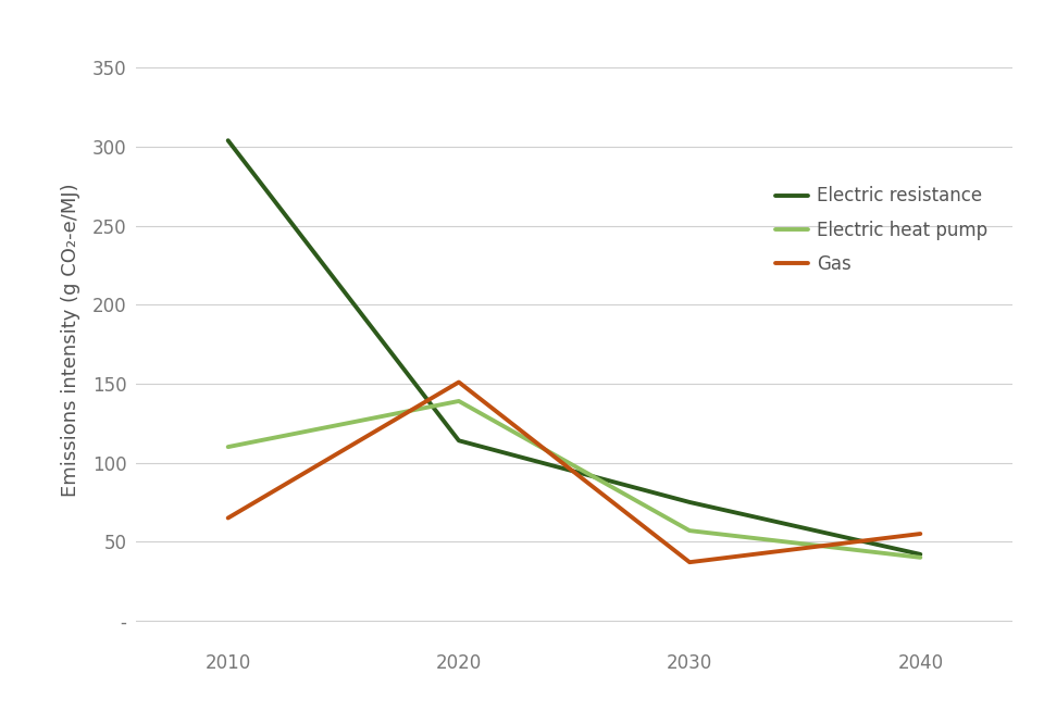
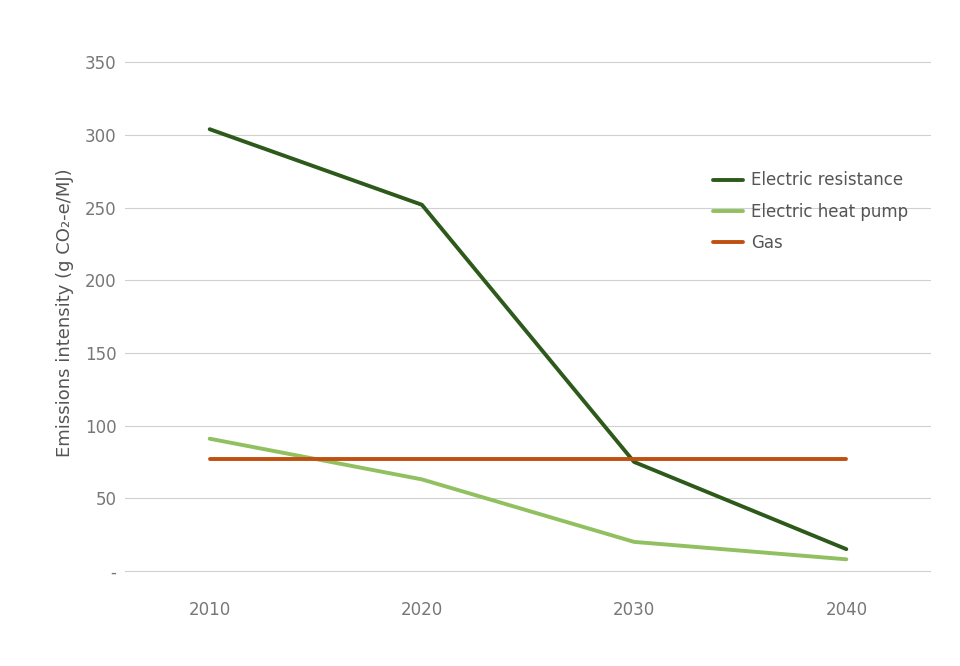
Electric heat pump/2010: 110 -> 91
Gas/2010: 65 -> 77
Electric resistance/2020: 114 -> 252
Electric heat pump/2020: 139 -> 63
Gas/2020: 151 -> 77
Electric heat pump/2030: 57 -> 20
Gas/2030: 37 -> 77
Electric resistance/2040: 42 -> 15
Electric heat pump/2040: 40 -> 8
Gas/2040: 55 -> 77
